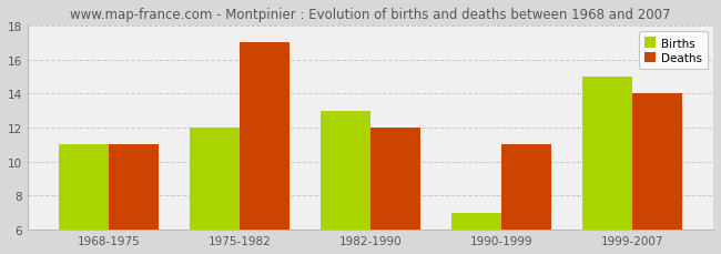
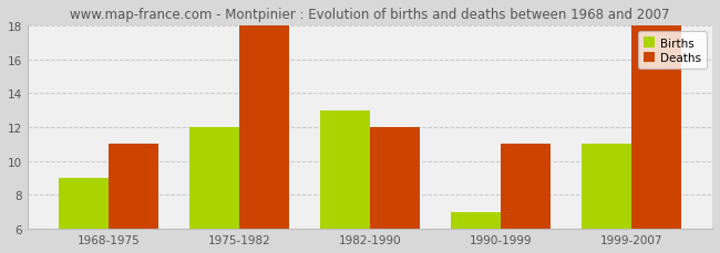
Births/1968-1975: 11 -> 9
Deaths/1975-1982: 17 -> 18
Births/1999-2007: 15 -> 11
Deaths/1999-2007: 14 -> 18
